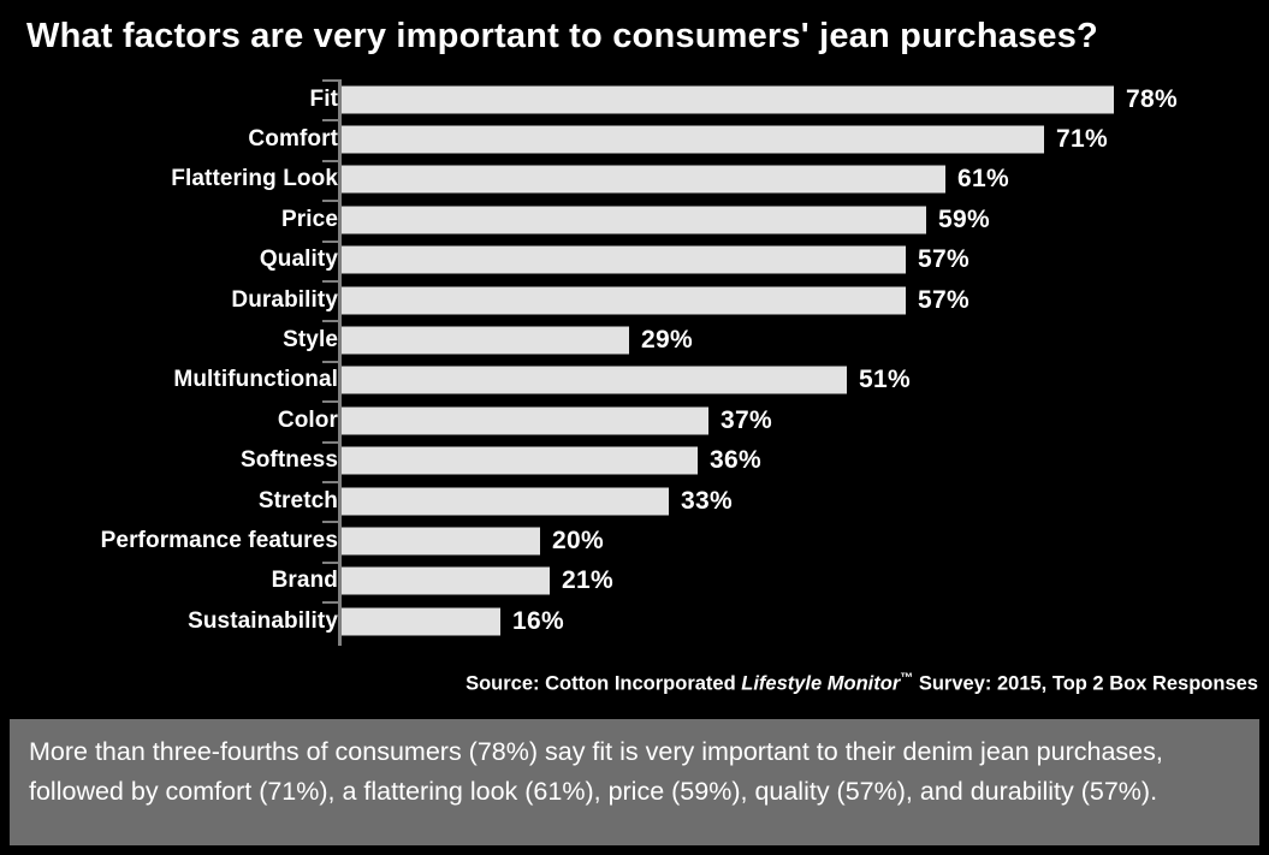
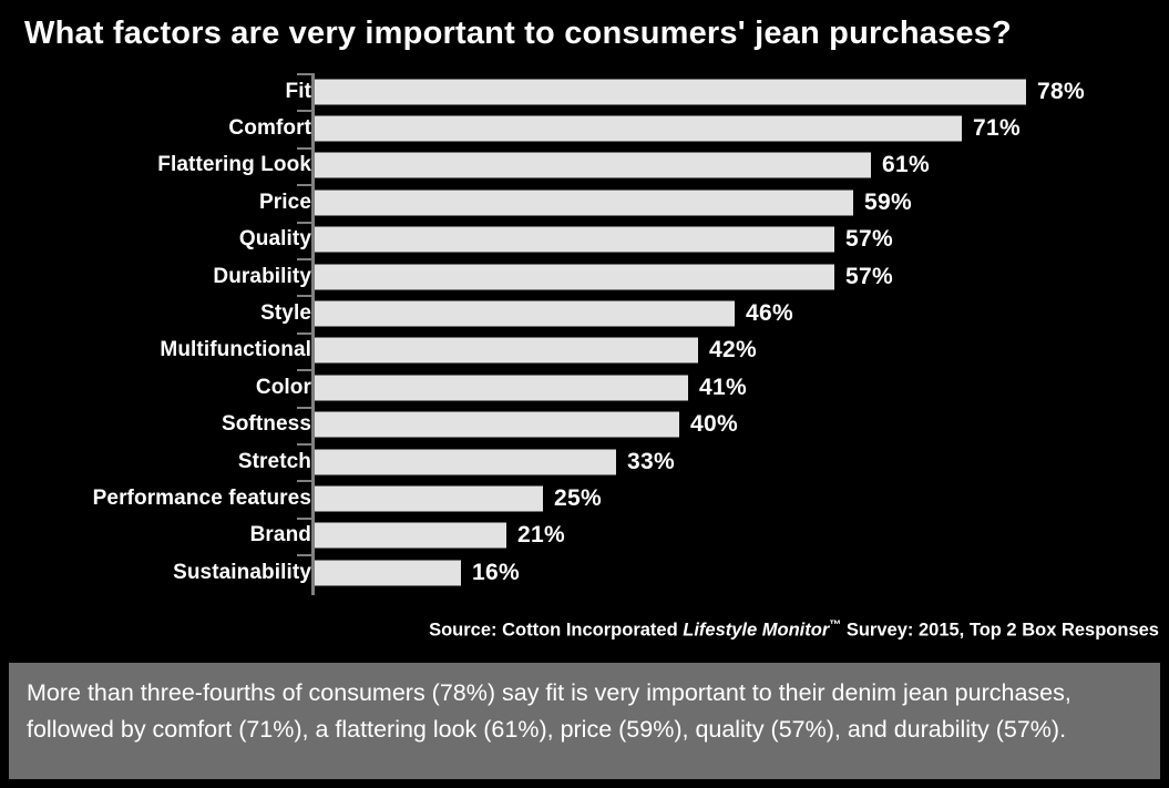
Style: 29% -> 46%
Multifunctional: 51% -> 42%
Color: 37% -> 41%
Softness: 36% -> 40%
Performance features: 20% -> 25%
